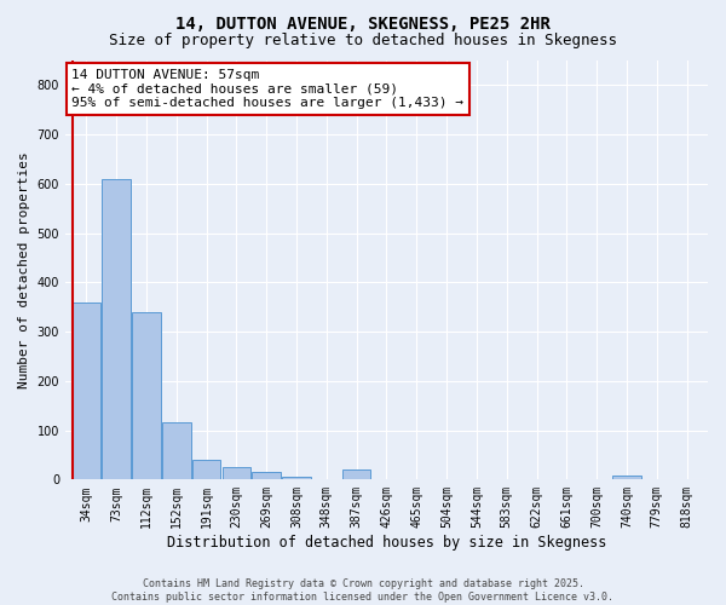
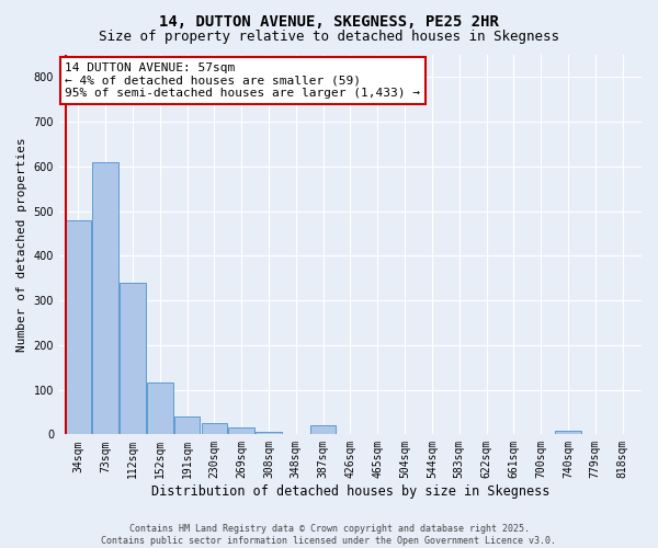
34sqm: 360 -> 480
